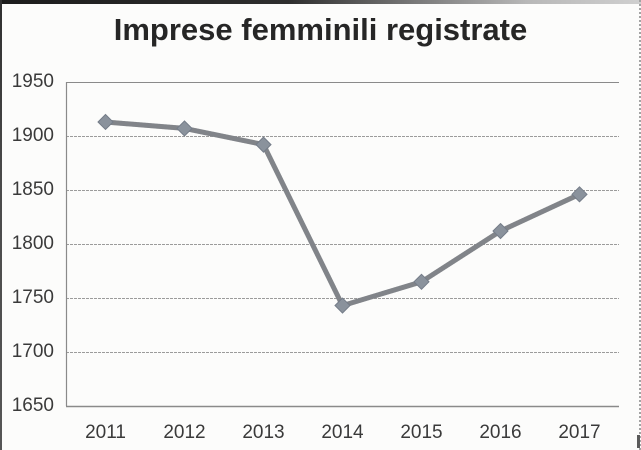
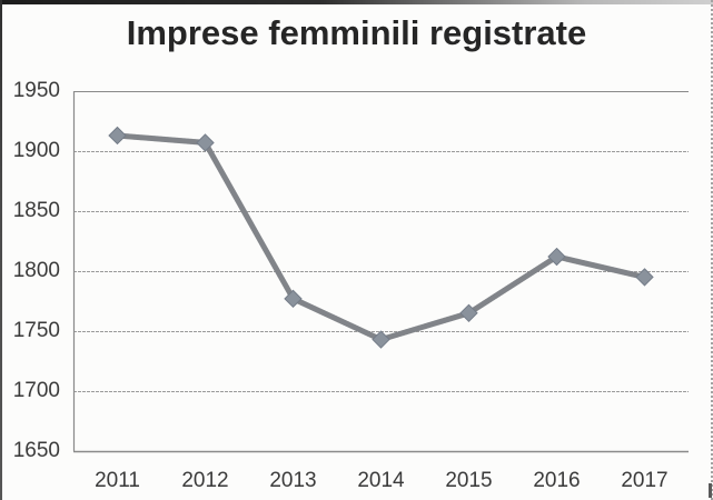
2013: 1892 -> 1777
2017: 1846 -> 1795
